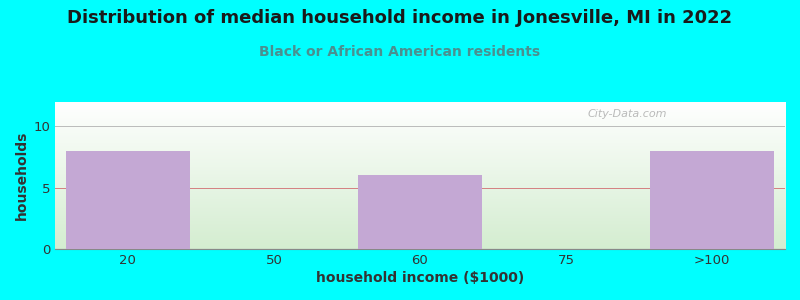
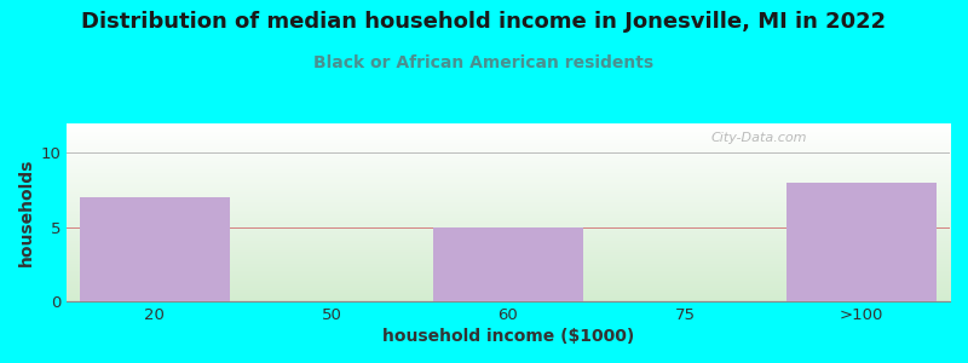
20: 8 -> 7
60: 6 -> 5
